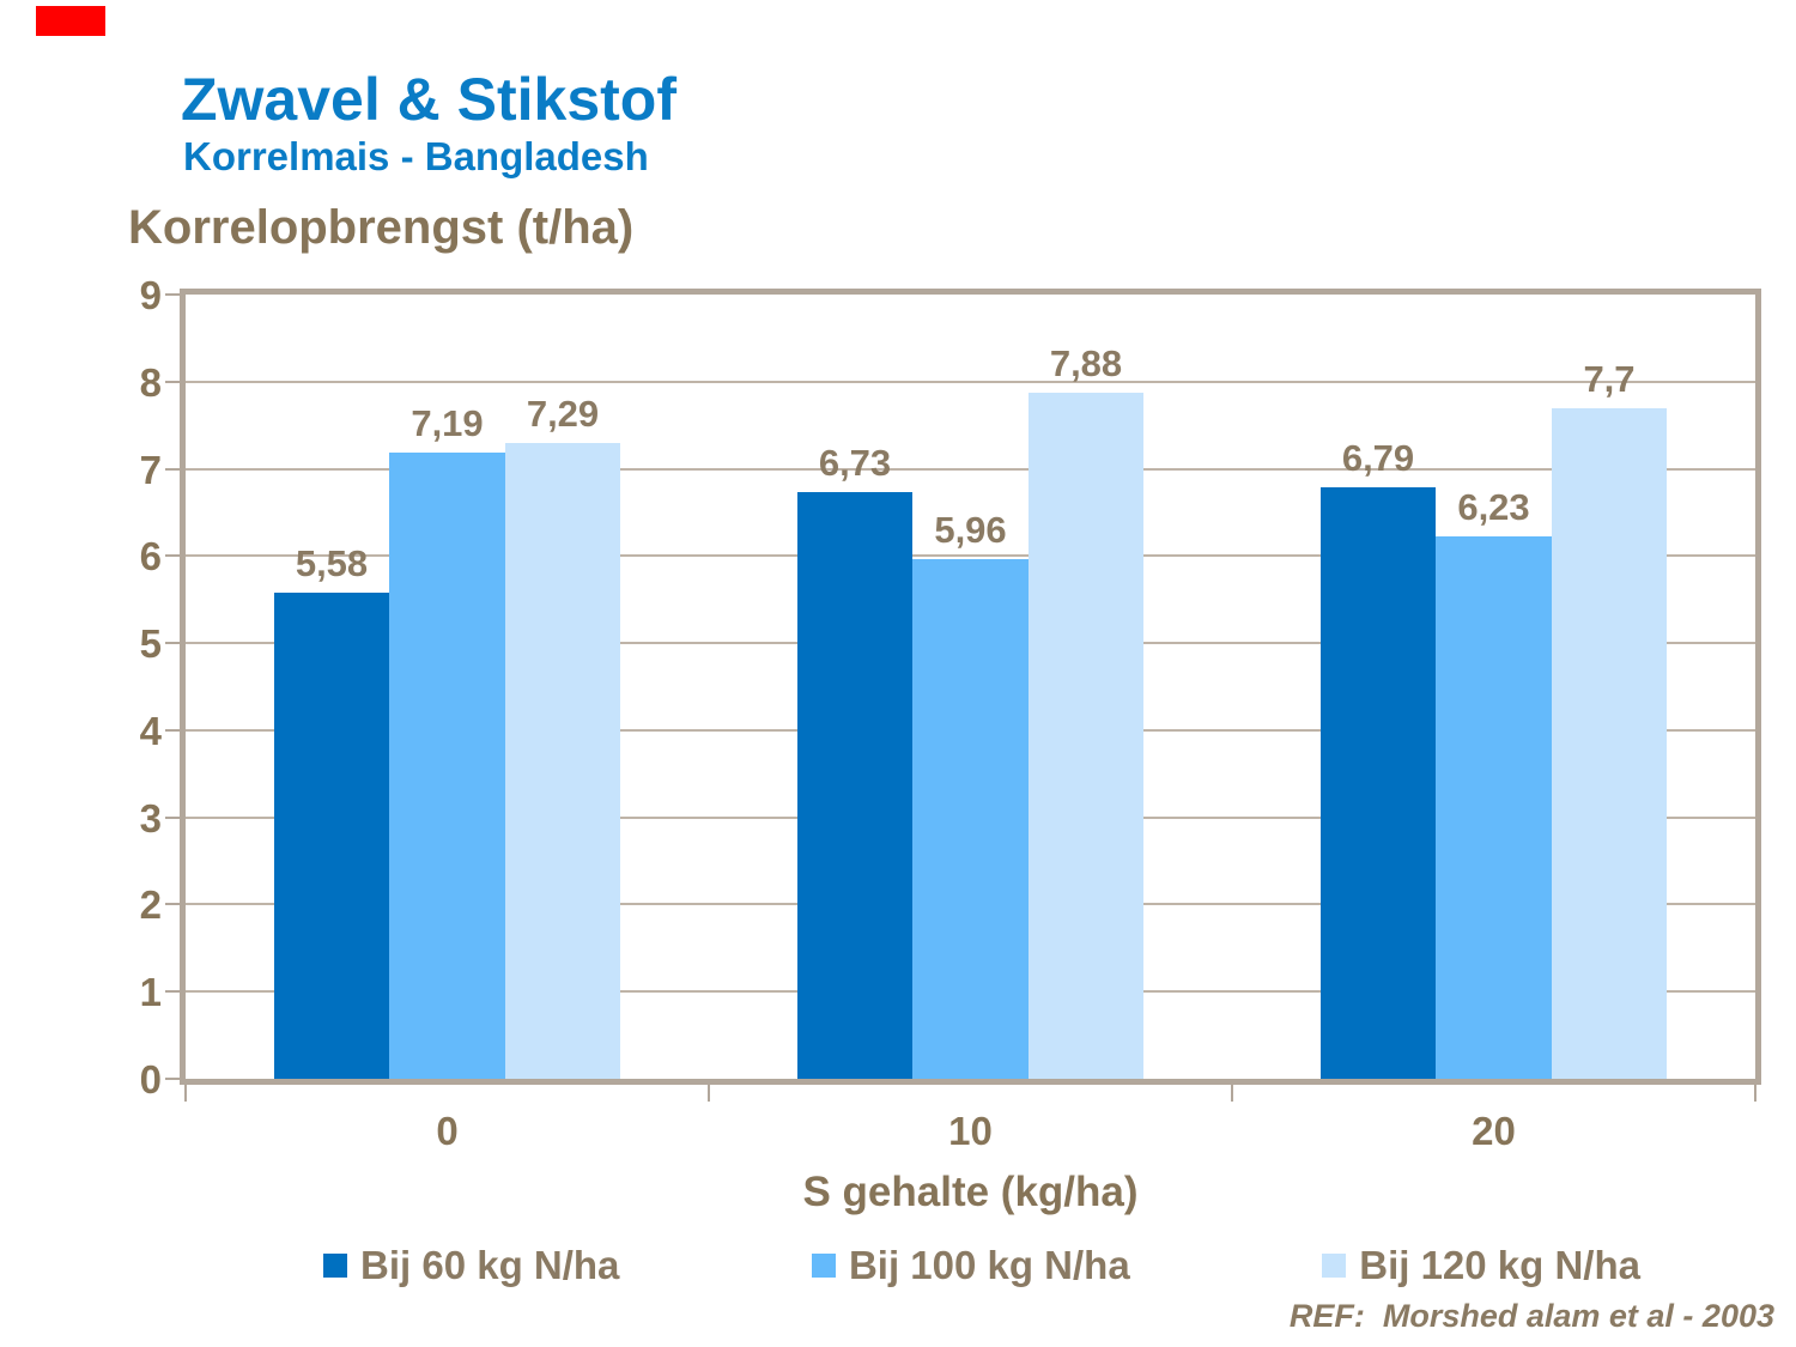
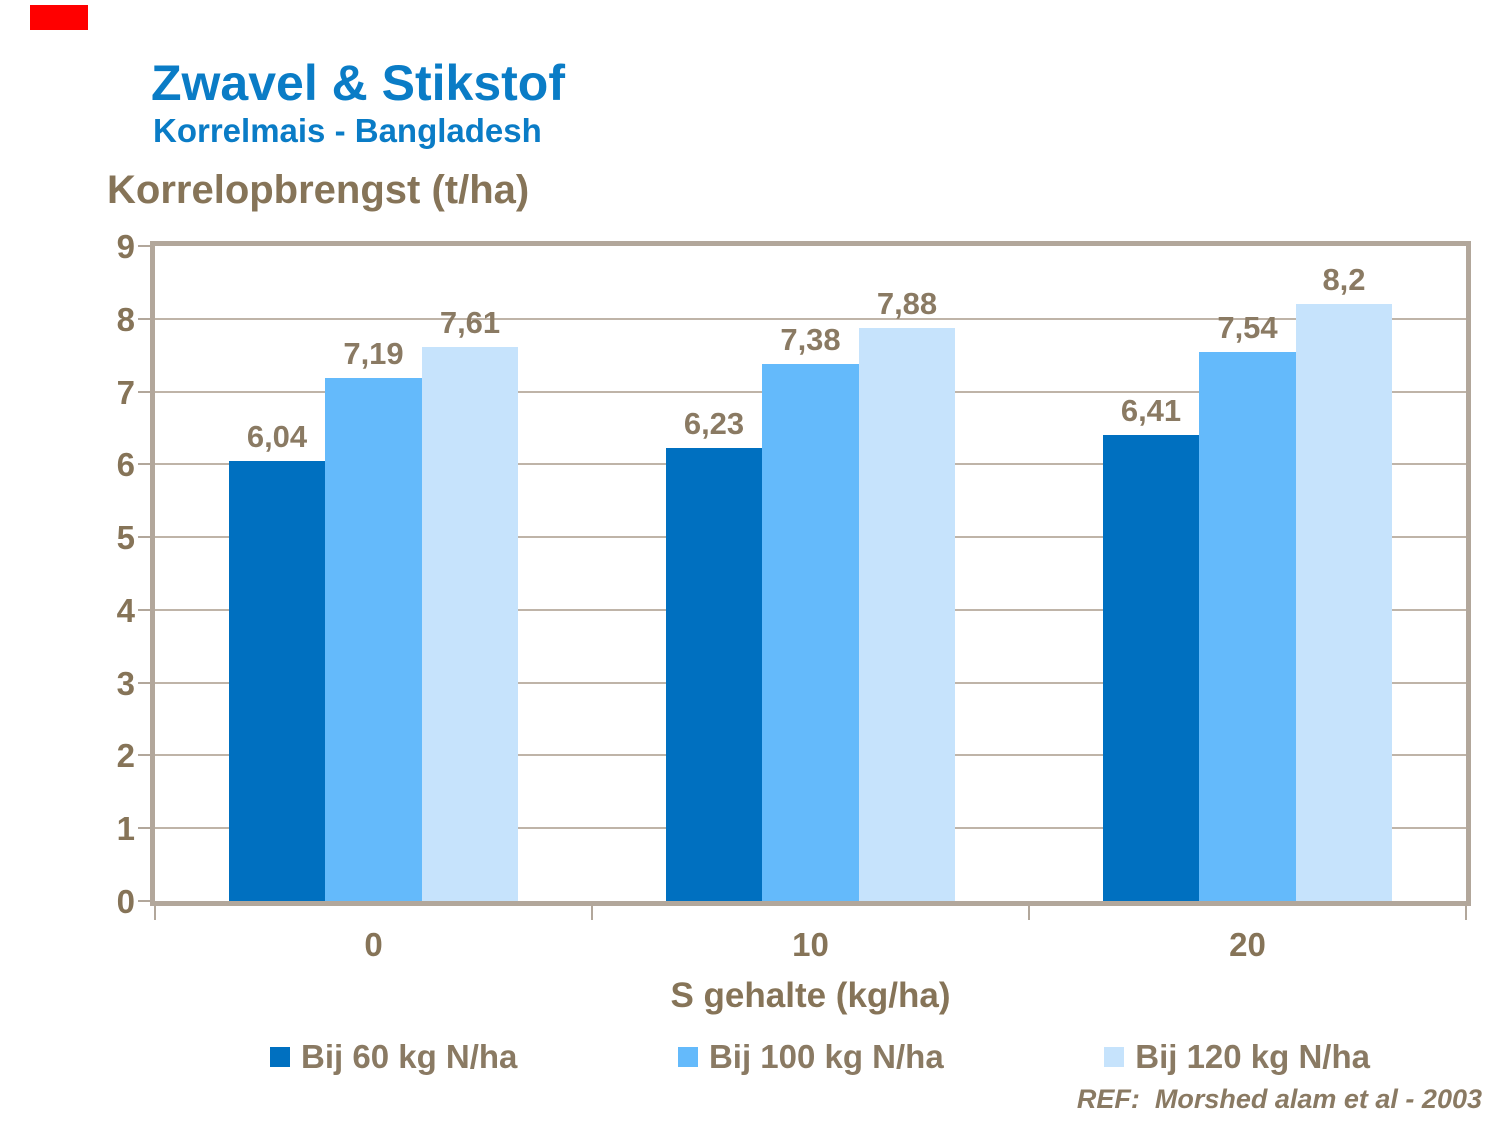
Bij 60 kg N/ha/0: 5,58 -> 6,04
Bij 120 kg N/ha/0: 7,29 -> 7,61
Bij 60 kg N/ha/10: 6,73 -> 6,23
Bij 100 kg N/ha/10: 5,96 -> 7,38
Bij 60 kg N/ha/20: 6,79 -> 6,41
Bij 100 kg N/ha/20: 6,23 -> 7,54
Bij 120 kg N/ha/20: 7,7 -> 8,2
